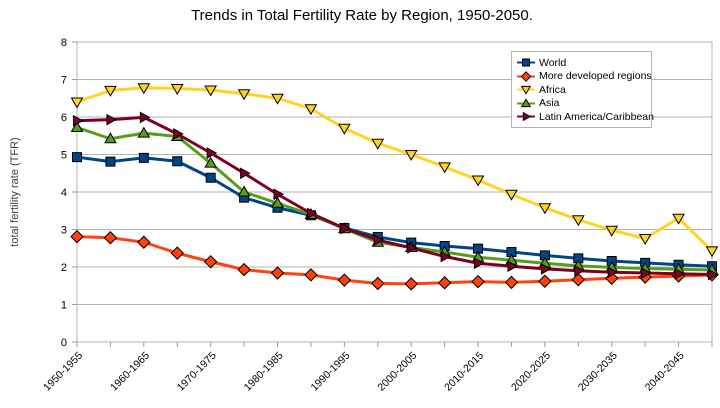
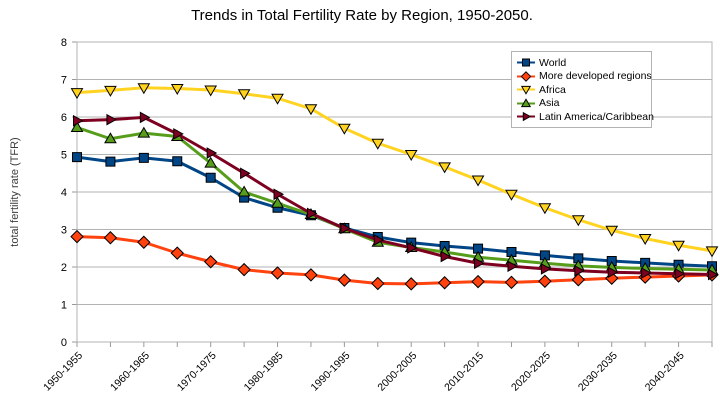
Africa/1950-1955: 6.4 -> 6.7
Africa/2040-2045: 3.3 -> 2.6
